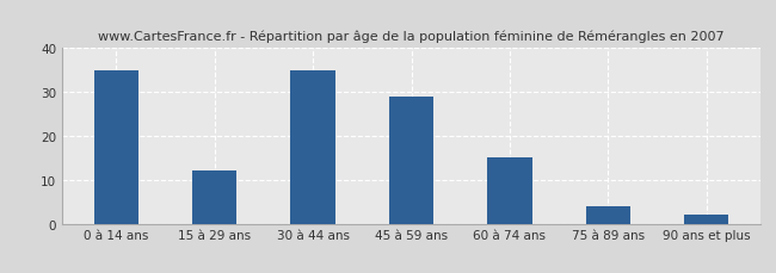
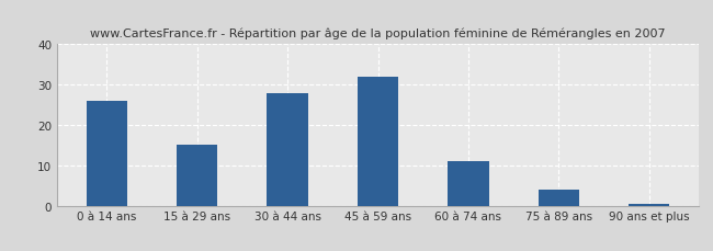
0 à 14 ans: 35.0 -> 26.0
15 à 29 ans: 12.0 -> 15.0
30 à 44 ans: 35.0 -> 28.0
45 à 59 ans: 29.0 -> 32.0
60 à 74 ans: 15.0 -> 11.0
90 ans et plus: 2.0 -> 0.5
